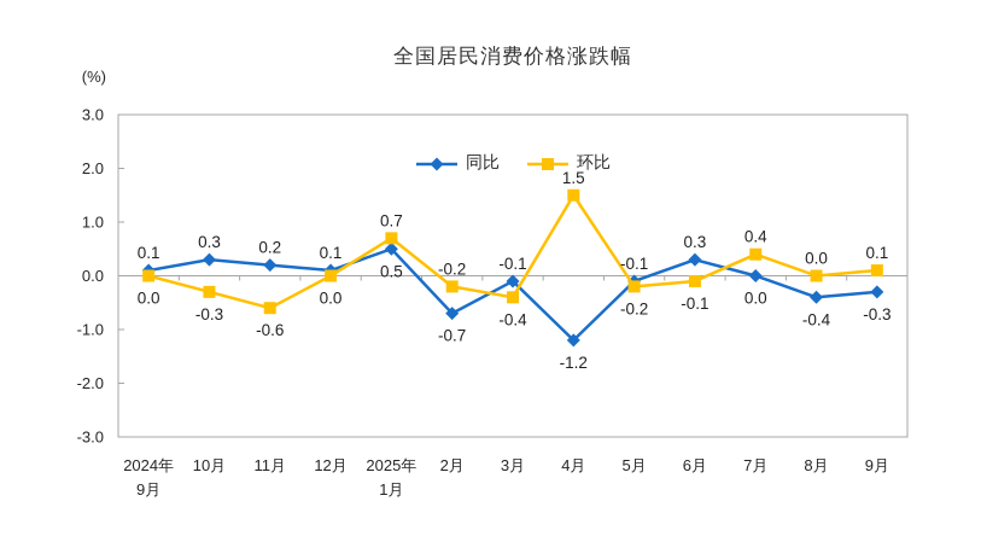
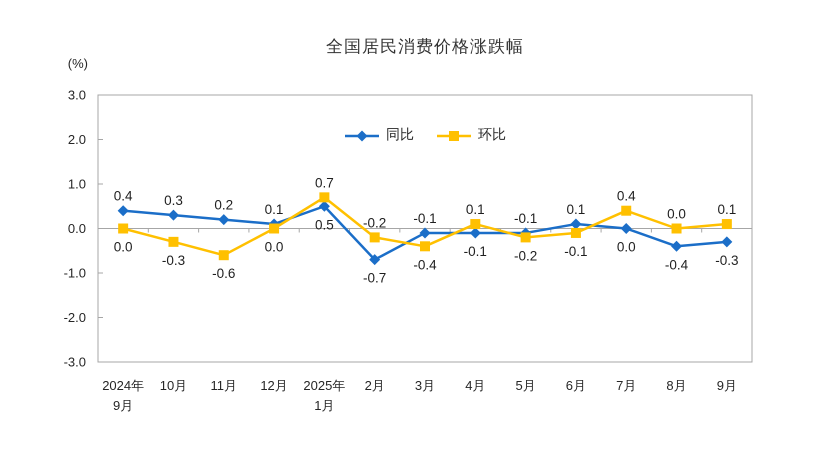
同比/2024年 9月: 0.1 -> 0.4
同比/4月: -1.2 -> -0.1
环比/4月: 1.5 -> 0.1
同比/6月: 0.3 -> 0.1
